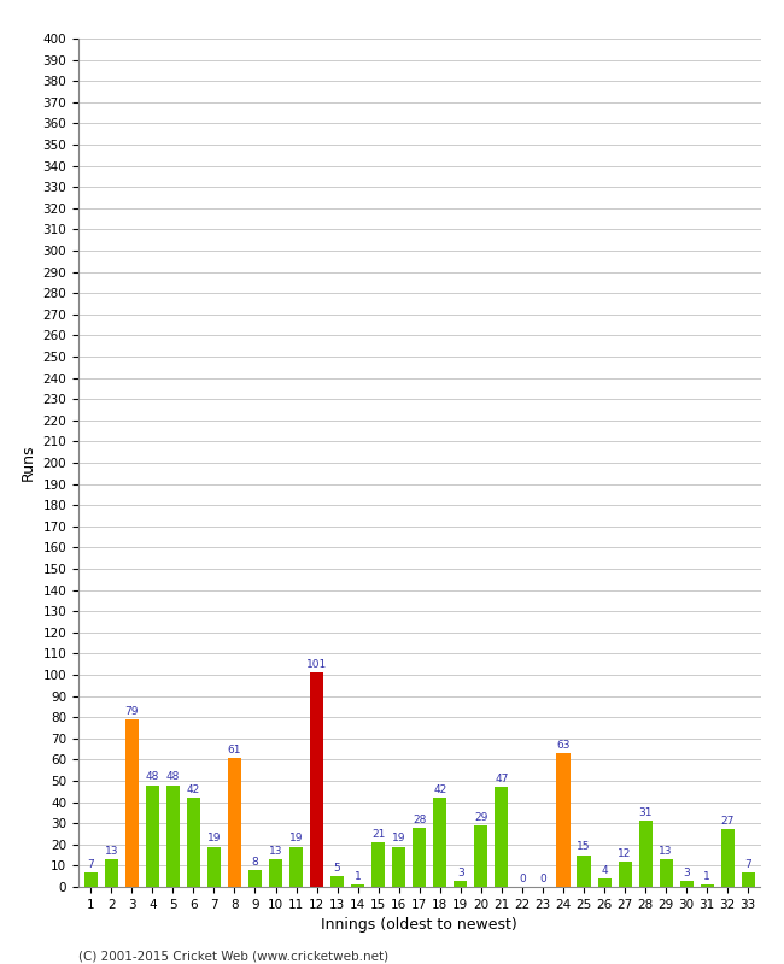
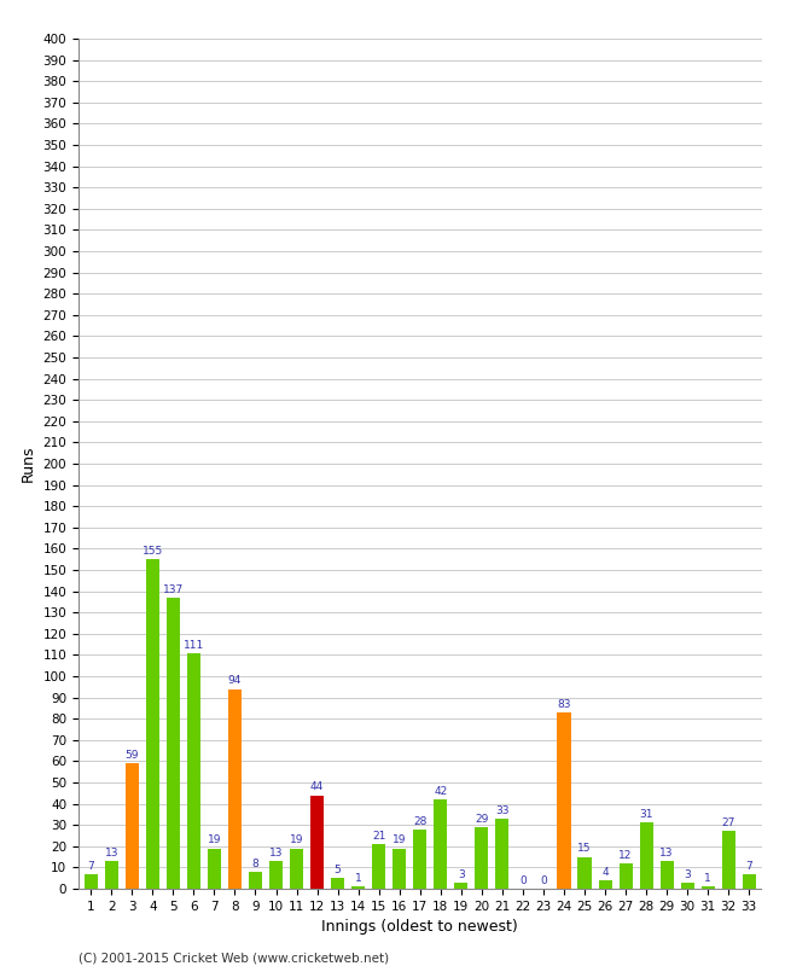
3: 79 -> 59
4: 48 -> 155
5: 48 -> 137
6: 42 -> 111
8: 61 -> 94
12: 101 -> 44
21: 47 -> 33
24: 63 -> 83
